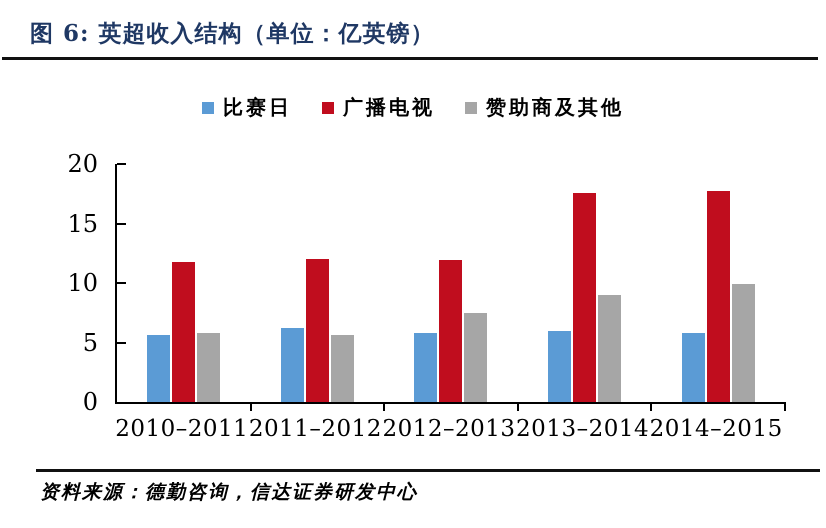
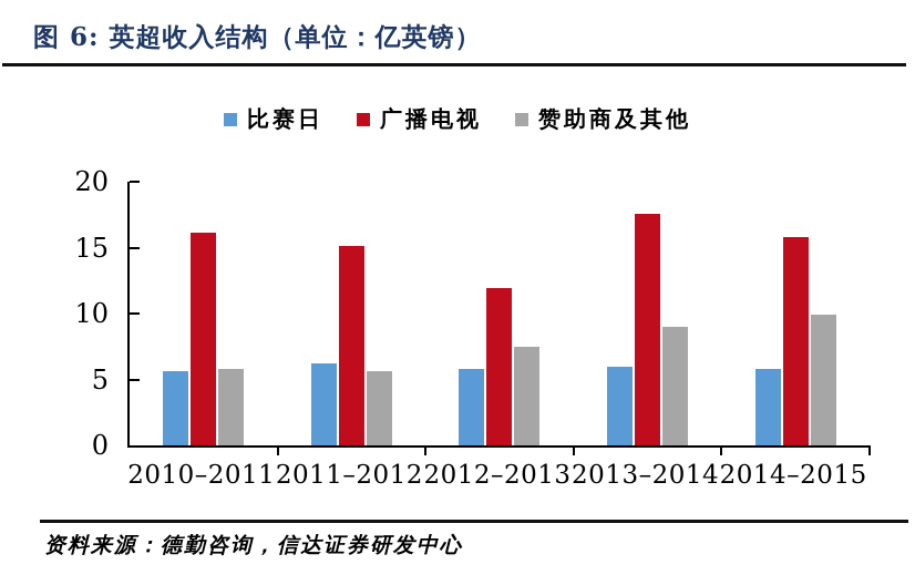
广播电视/2010–2011: 11.8 -> 16.1
广播电视/2011–2012: 12.0 -> 15.1
广播电视/2014–2015: 17.7 -> 15.8
